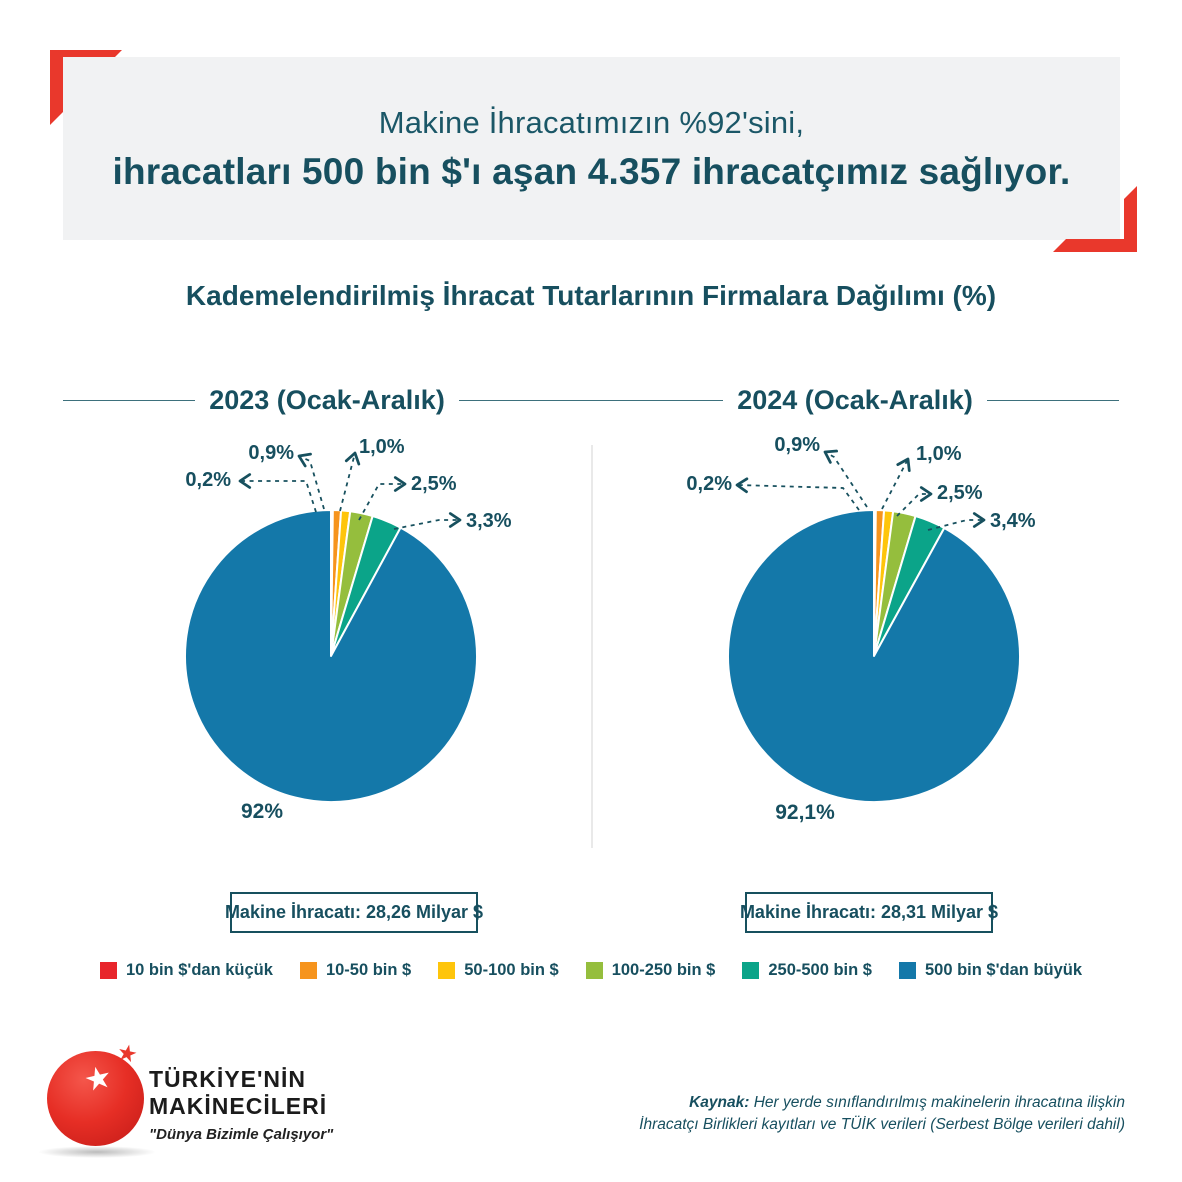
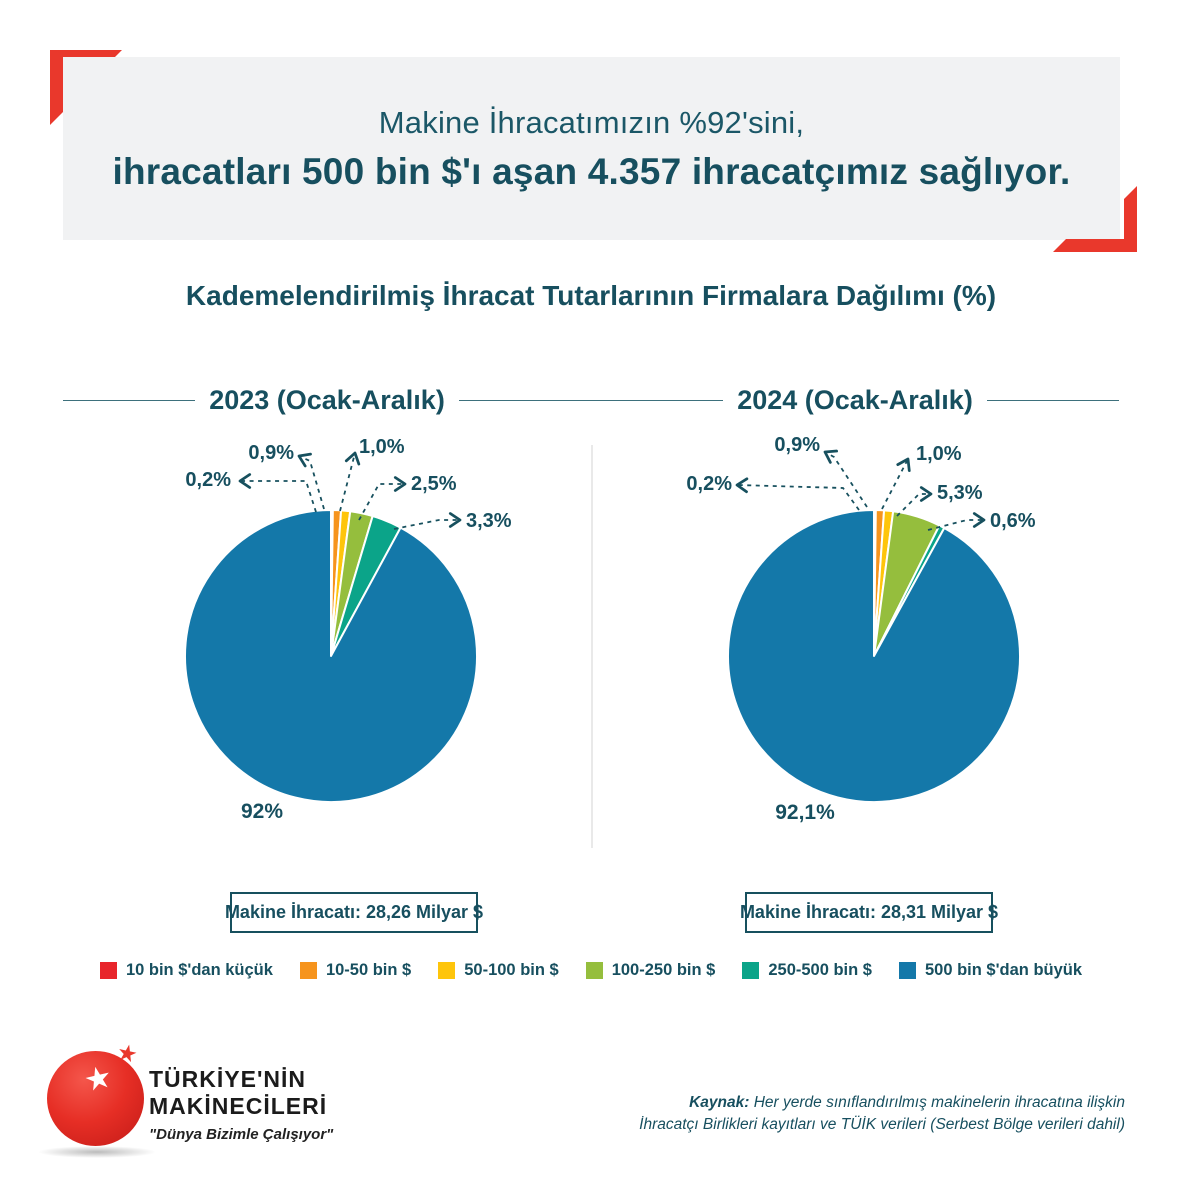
2024 (Ocak-Aralık)/100-250 bin $: 2,5% -> 5,3%
2024 (Ocak-Aralık)/250-500 bin $: 3,4% -> 0,6%
